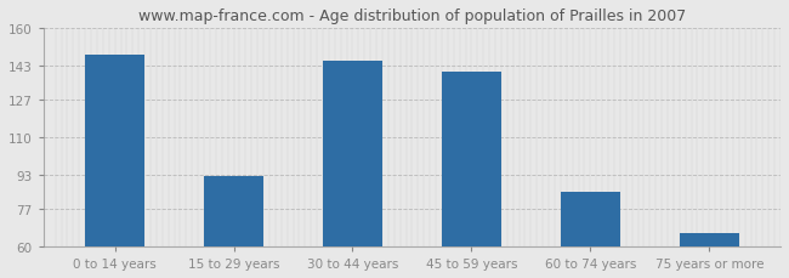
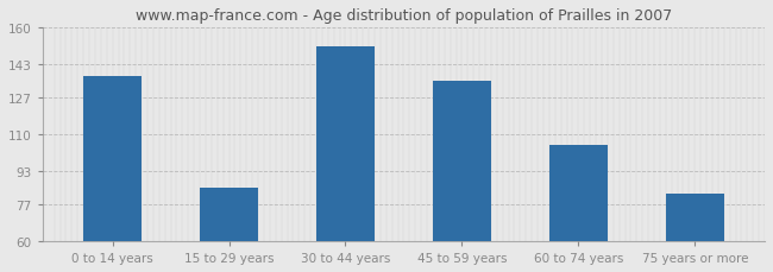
0 to 14 years: 148 -> 137
15 to 29 years: 92 -> 85
30 to 44 years: 145 -> 151
45 to 59 years: 140 -> 135
60 to 74 years: 85 -> 105
75 years or more: 66 -> 82
